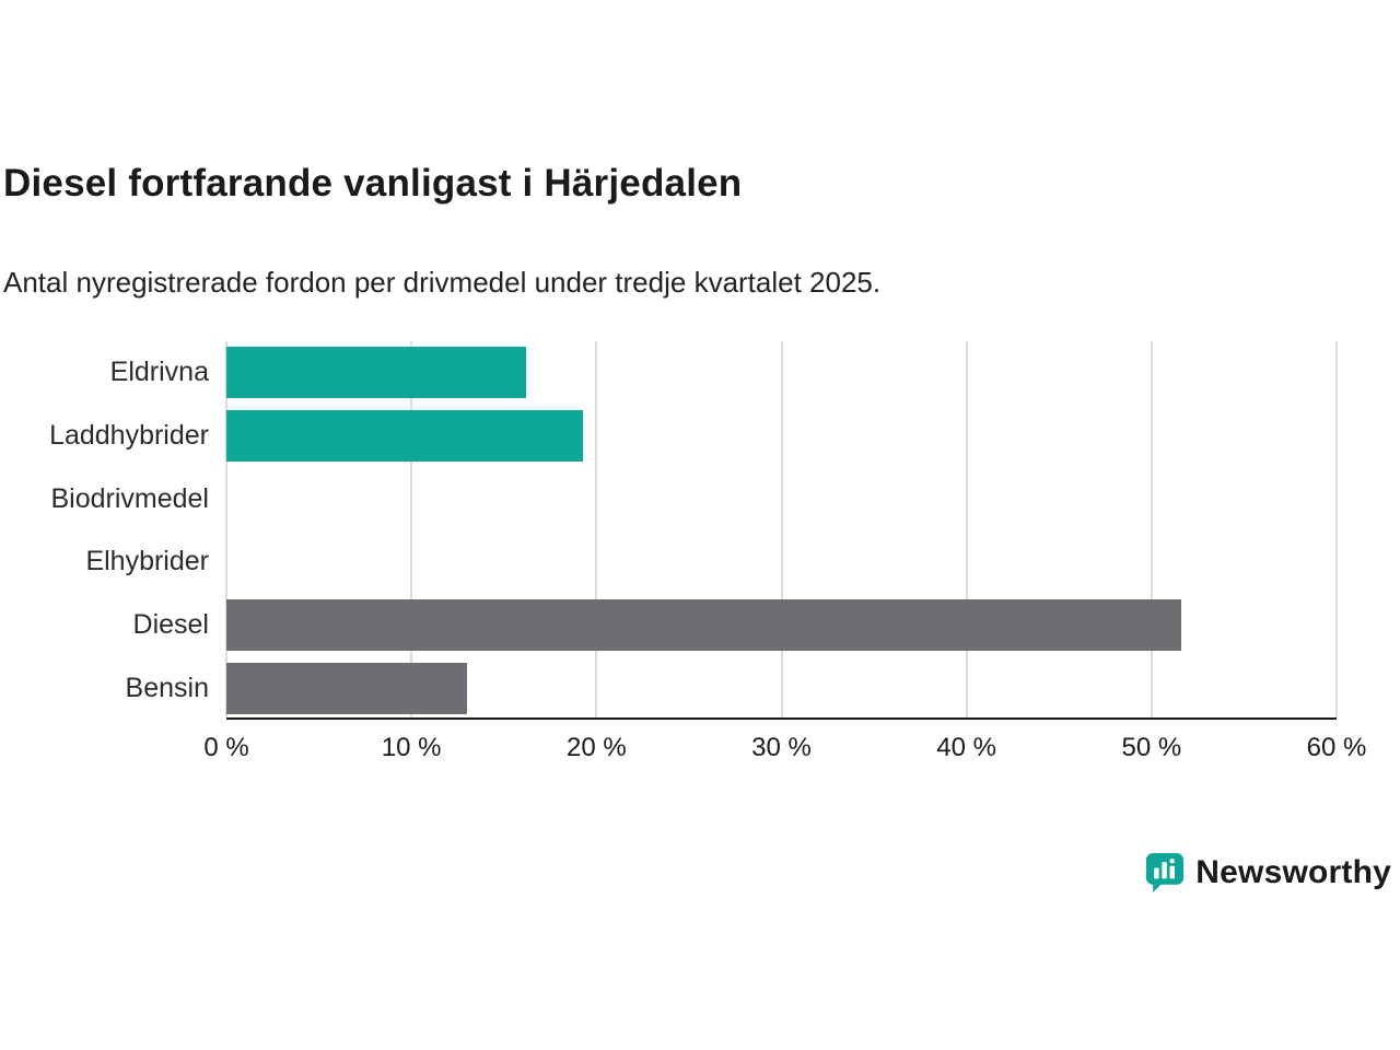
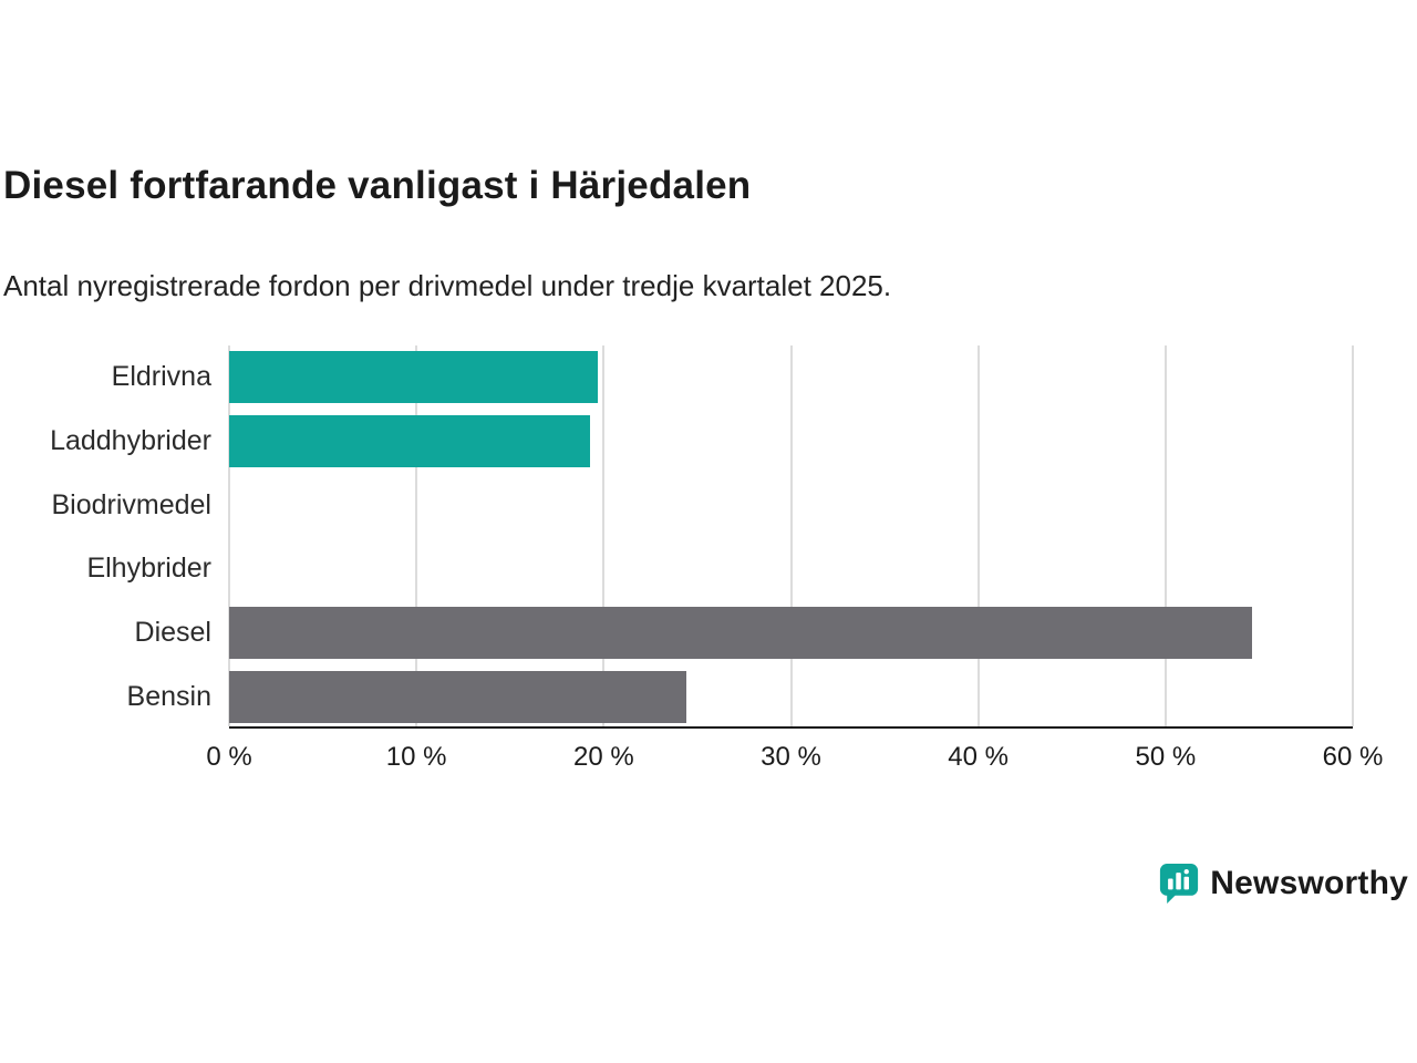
Eldrivna: 16.2% -> 19.7%
Diesel: 51.6% -> 54.6%
Bensin: 13.0% -> 24.4%
